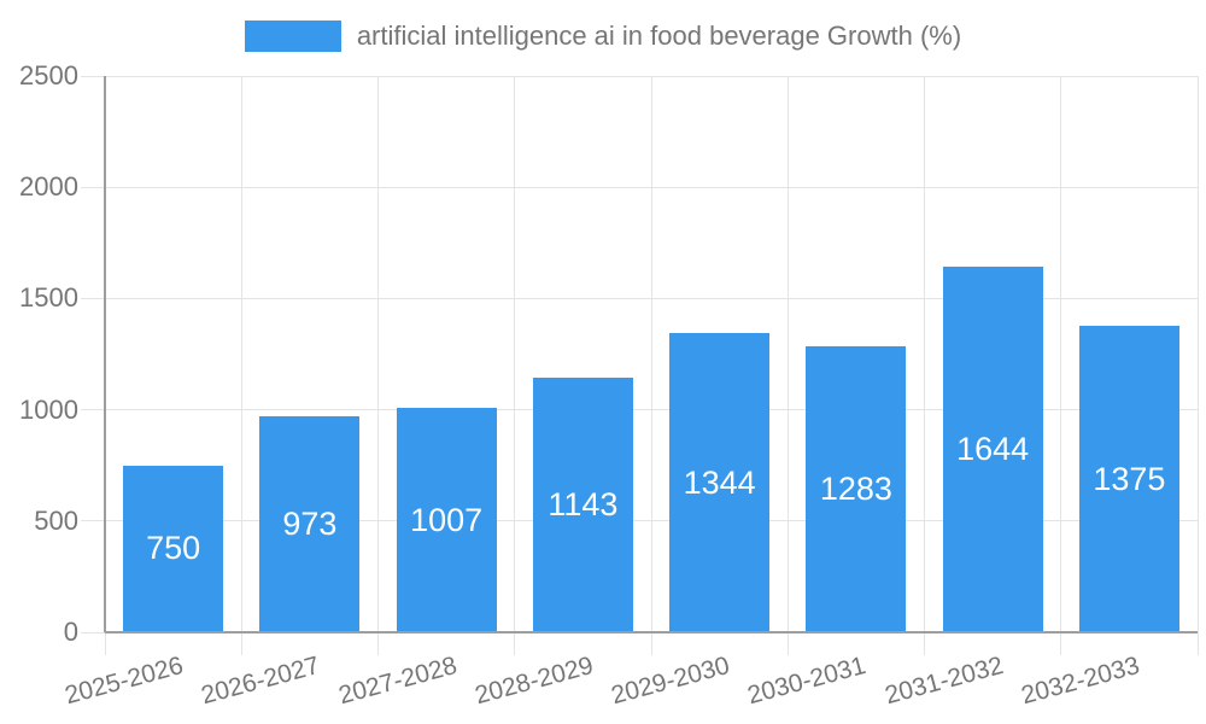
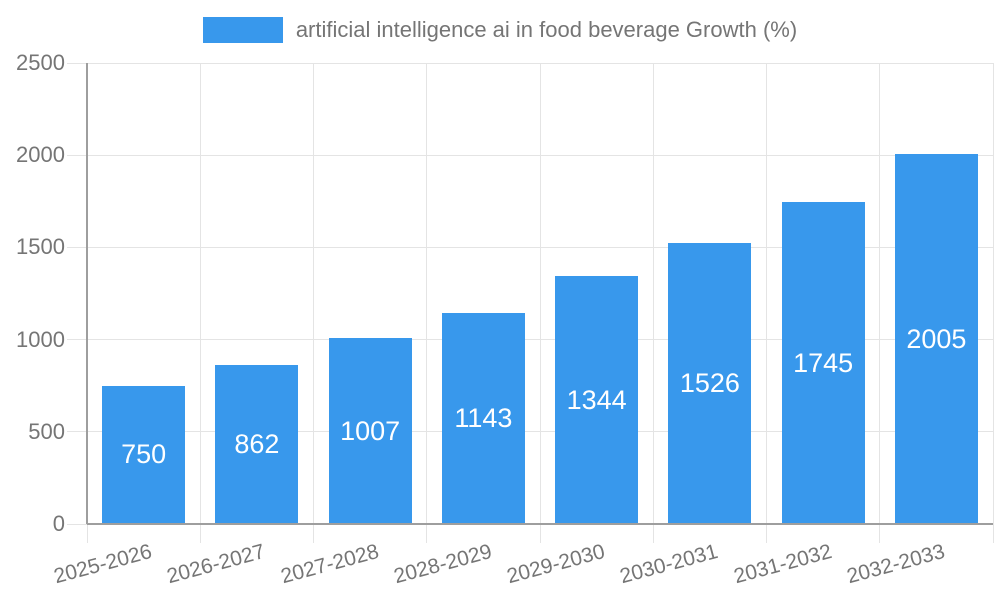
2026-2027: 973 -> 862
2030-2031: 1283 -> 1526
2031-2032: 1644 -> 1745
2032-2033: 1375 -> 2005
